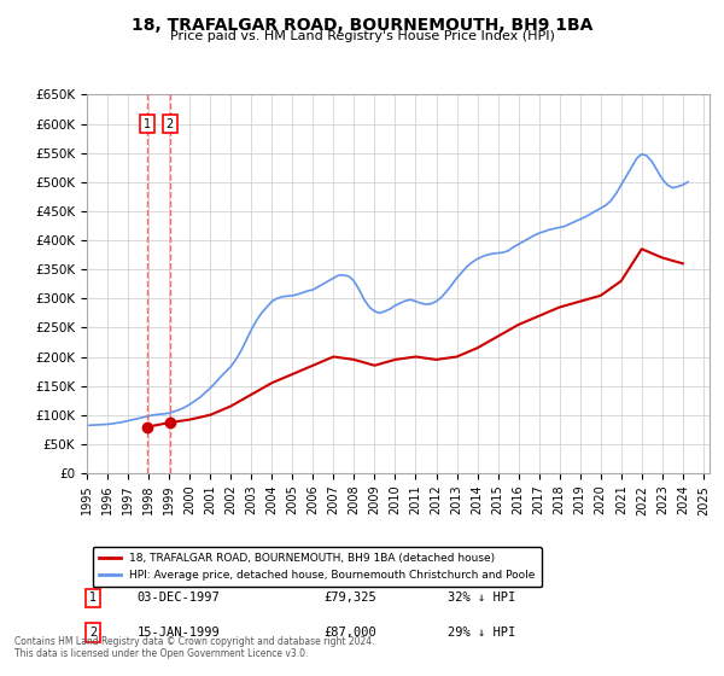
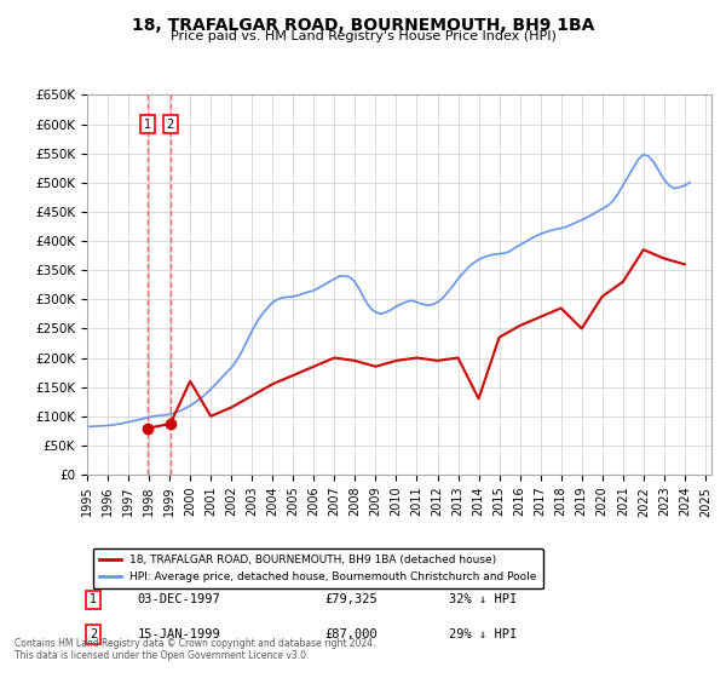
18, TRAFALGAR ROAD, BOURNEMOUTH, BH9 1BA (detached house)/2000: £92K -> £160K
18, TRAFALGAR ROAD, BOURNEMOUTH, BH9 1BA (detached house)/2014: £215K -> £130K
18, TRAFALGAR ROAD, BOURNEMOUTH, BH9 1BA (detached house)/2019: £295K -> £250K
